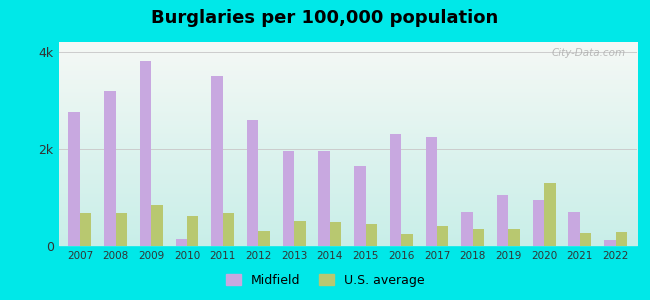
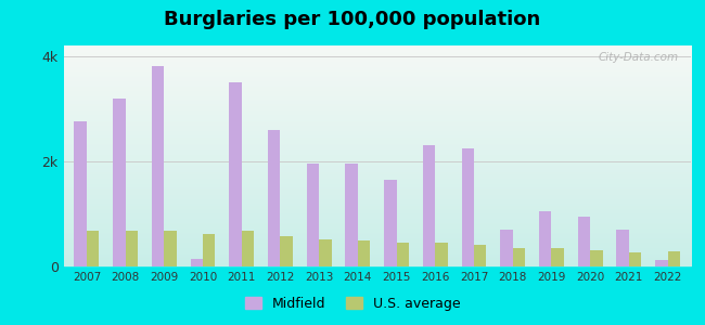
U.S. average/2009: 0.85k -> 0.68k
U.S. average/2012: 0.30k -> 0.58k
U.S. average/2016: 0.25k -> 0.45k
U.S. average/2020: 1.30k -> 0.31k
